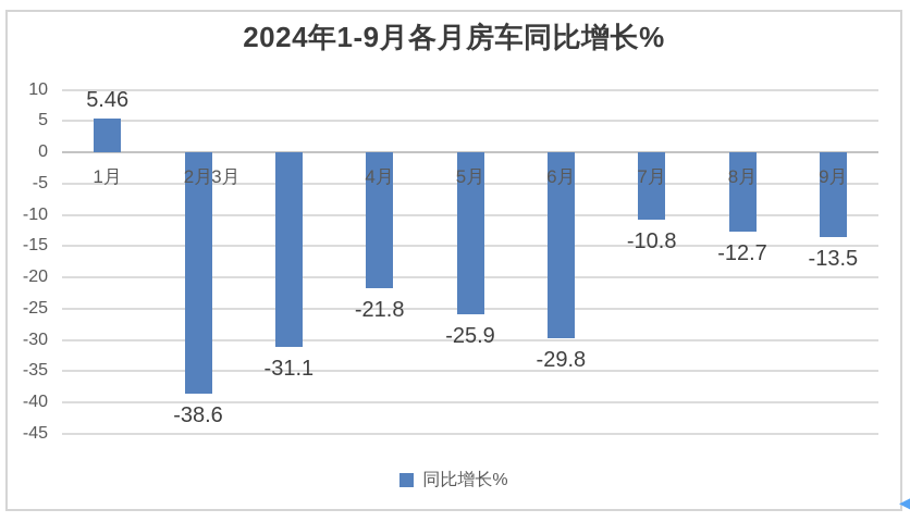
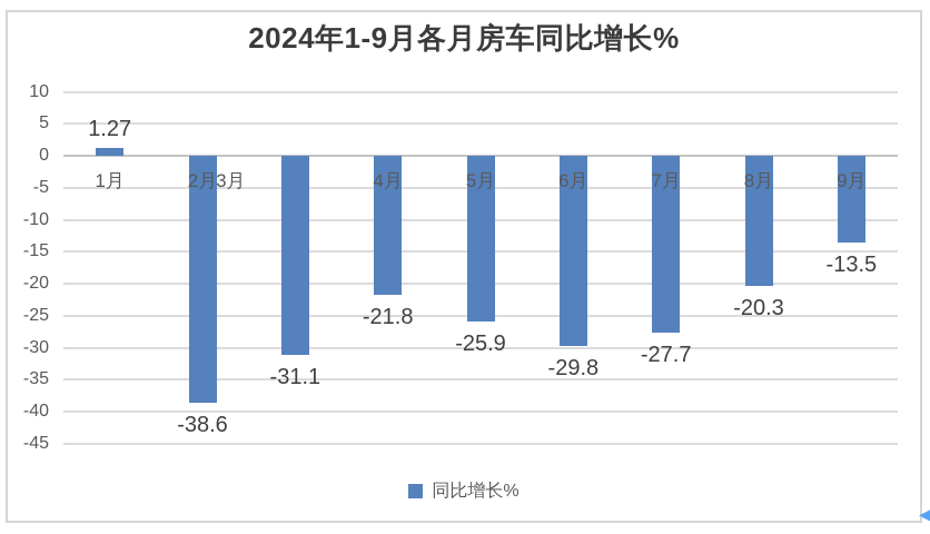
1月: 5.46 -> 1.27
7月: -10.8 -> -27.7
8月: -12.7 -> -20.3
